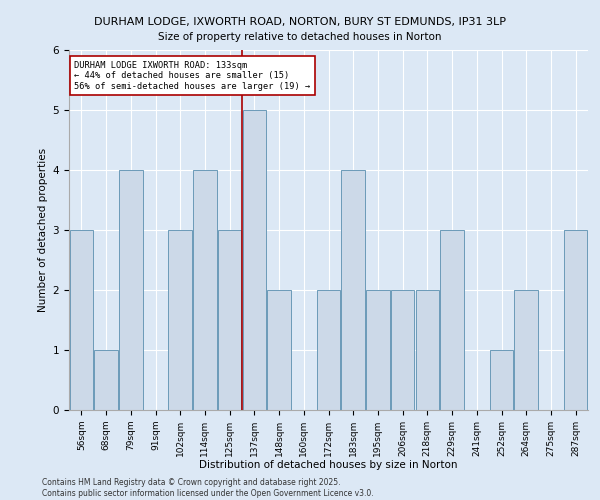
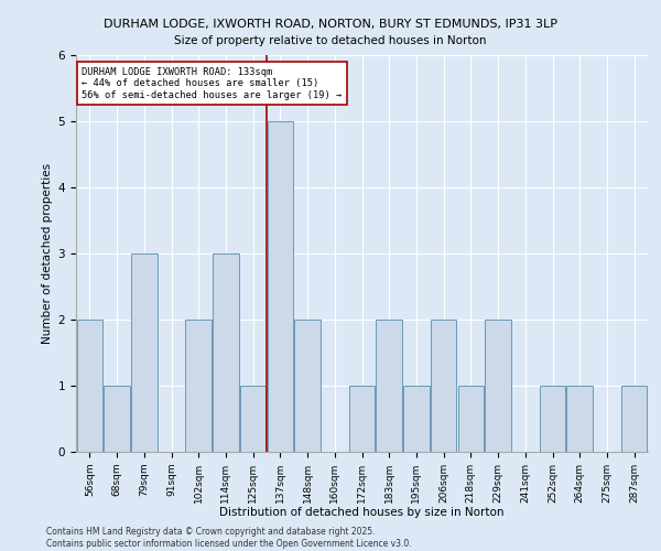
56sqm: 3 -> 2
79sqm: 4 -> 3
102sqm: 3 -> 2
114sqm: 4 -> 3
125sqm: 3 -> 1
172sqm: 2 -> 1
183sqm: 4 -> 2
195sqm: 2 -> 1
218sqm: 2 -> 1
229sqm: 3 -> 2
264sqm: 2 -> 1
287sqm: 3 -> 1
